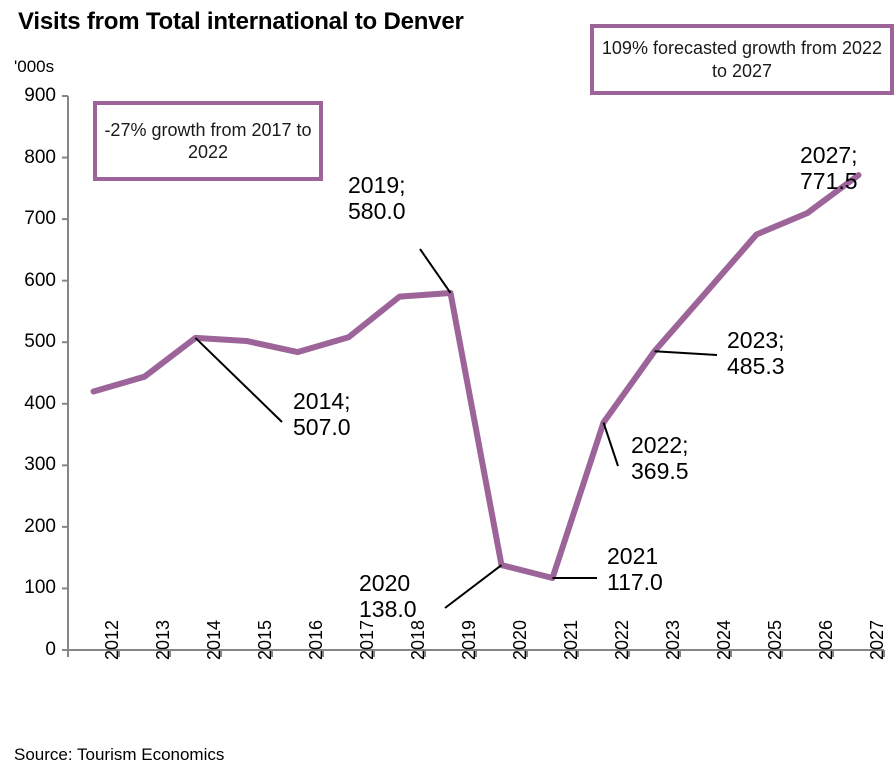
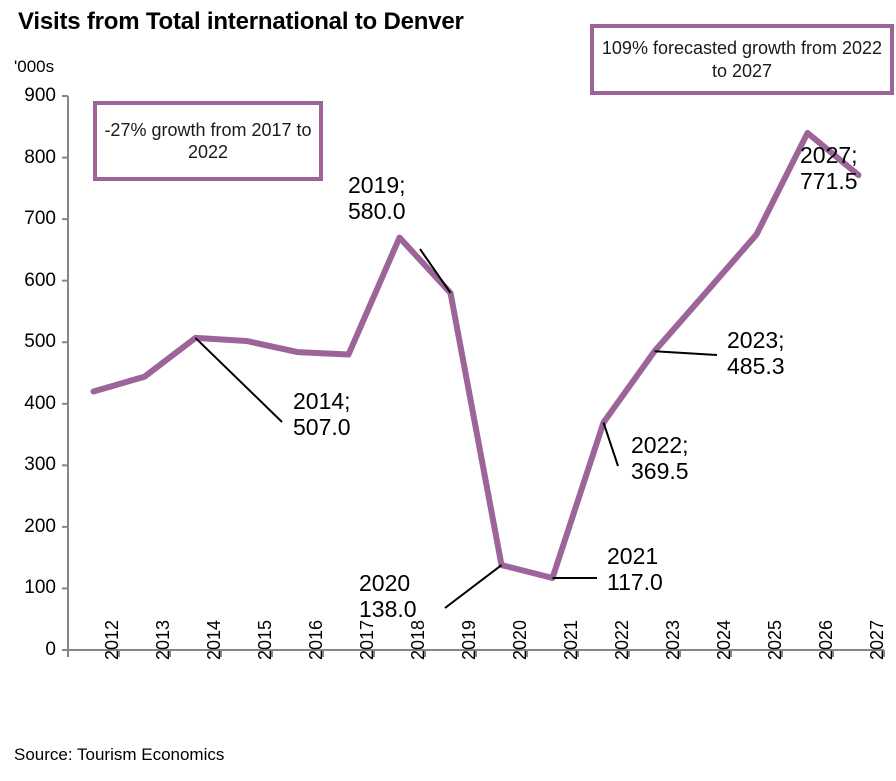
2017: 510 -> 480
2018: 570 -> 670
2026: 710 -> 840
